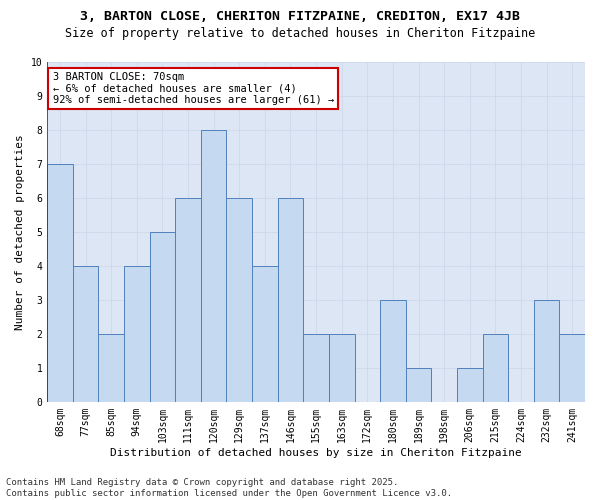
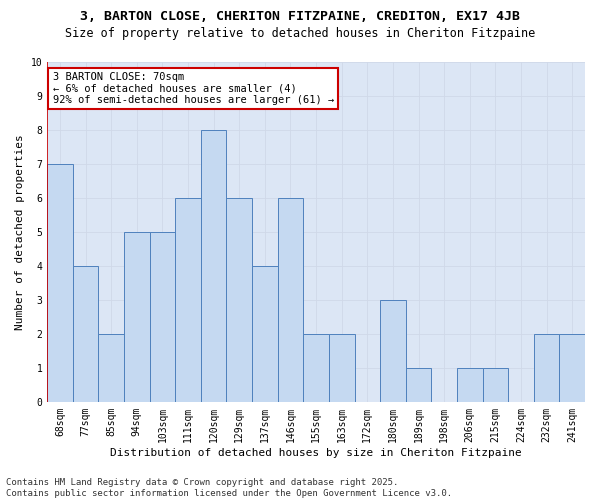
94sqm: 4 -> 5
215sqm: 2 -> 1
232sqm: 3 -> 2
